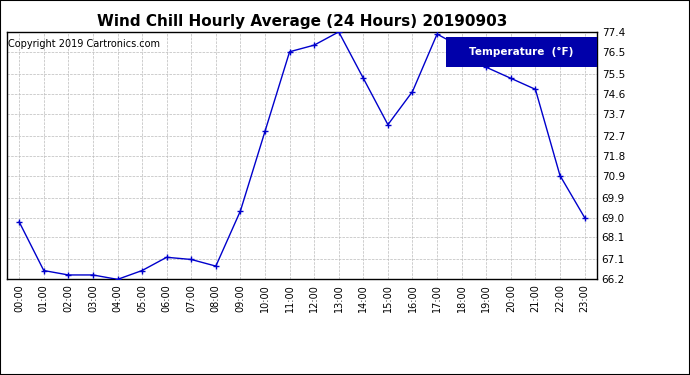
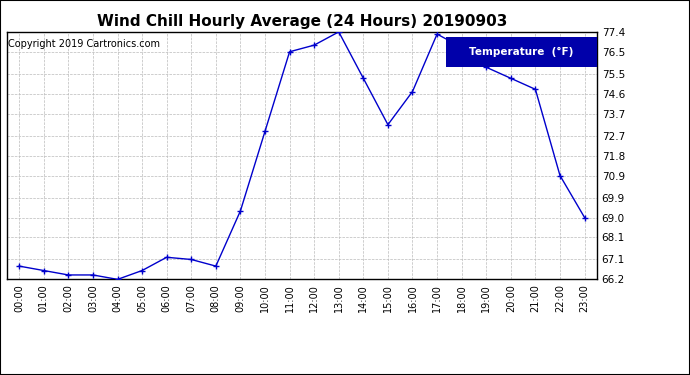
00:00: 68.8 -> 66.8
